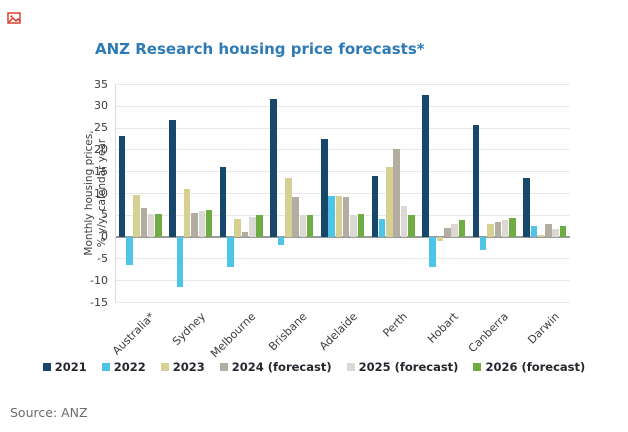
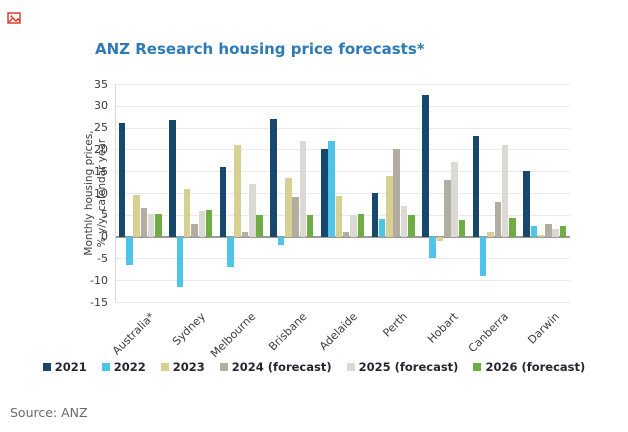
2021/Australia*: 23 -> 26
2024 (forecast)/Sydney: 5 -> 3
2023/Melbourne: 4 -> 21
2025 (forecast)/Melbourne: 4 -> 12
2021/Brisbane: 32 -> 27
2025 (forecast)/Brisbane: 5 -> 22
2021/Adelaide: 22 -> 20
2022/Adelaide: 9 -> 22
2024 (forecast)/Adelaide: 9 -> 1
2021/Perth: 14 -> 10
2023/Perth: 16 -> 14
2022/Hobart: -7 -> -5
2024 (forecast)/Hobart: 2 -> 13
2025 (forecast)/Hobart: 3 -> 17
2021/Canberra: 26 -> 23
2022/Canberra: -3 -> -9
2023/Canberra: 3 -> 1
2024 (forecast)/Canberra: 3 -> 8
2025 (forecast)/Canberra: 4 -> 21
2021/Darwin: 14 -> 15
